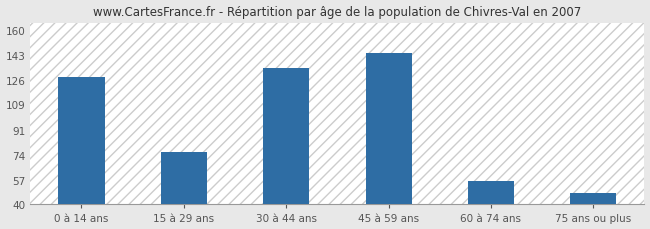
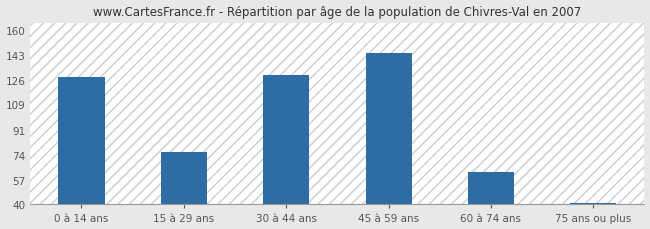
30 à 44 ans: 134 -> 129
60 à 74 ans: 56 -> 62
75 ans ou plus: 48 -> 41
